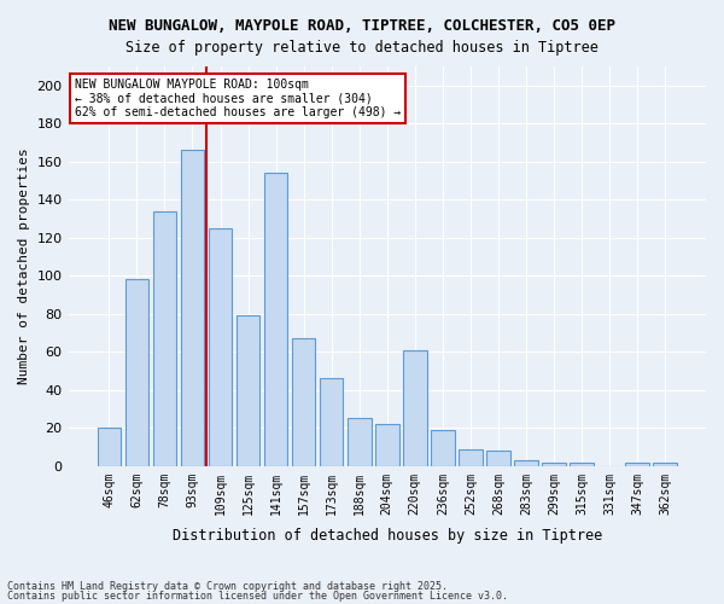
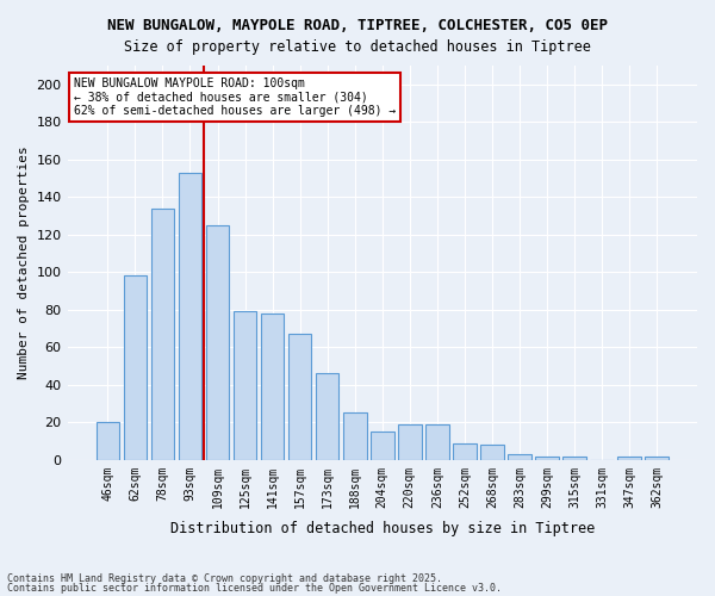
93sqm: 166 -> 153
141sqm: 154 -> 78
204sqm: 22 -> 15
220sqm: 61 -> 19
